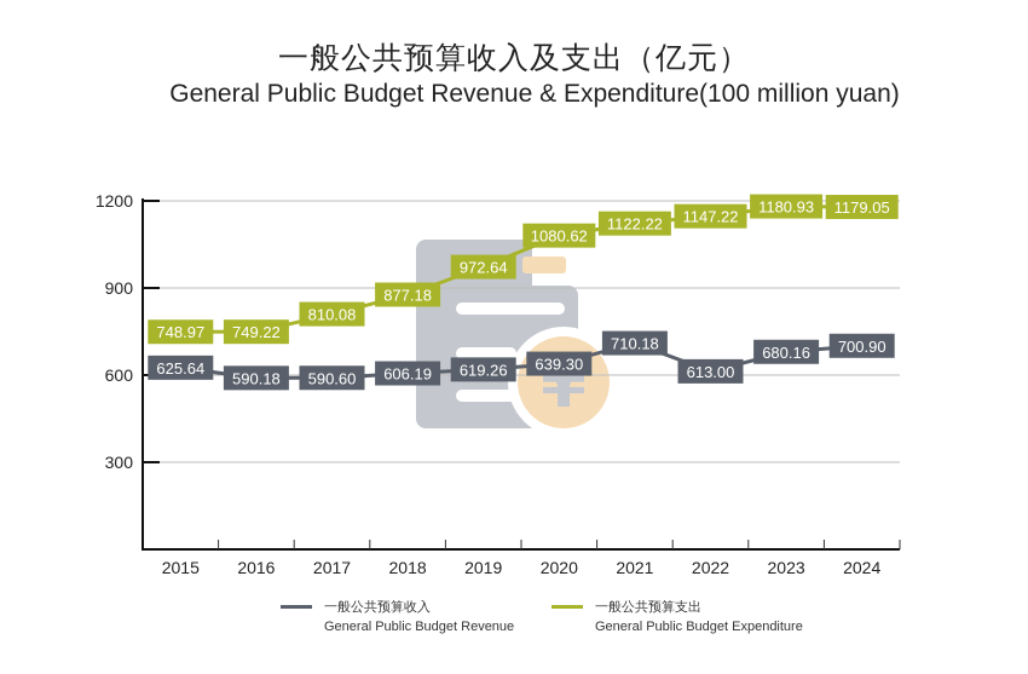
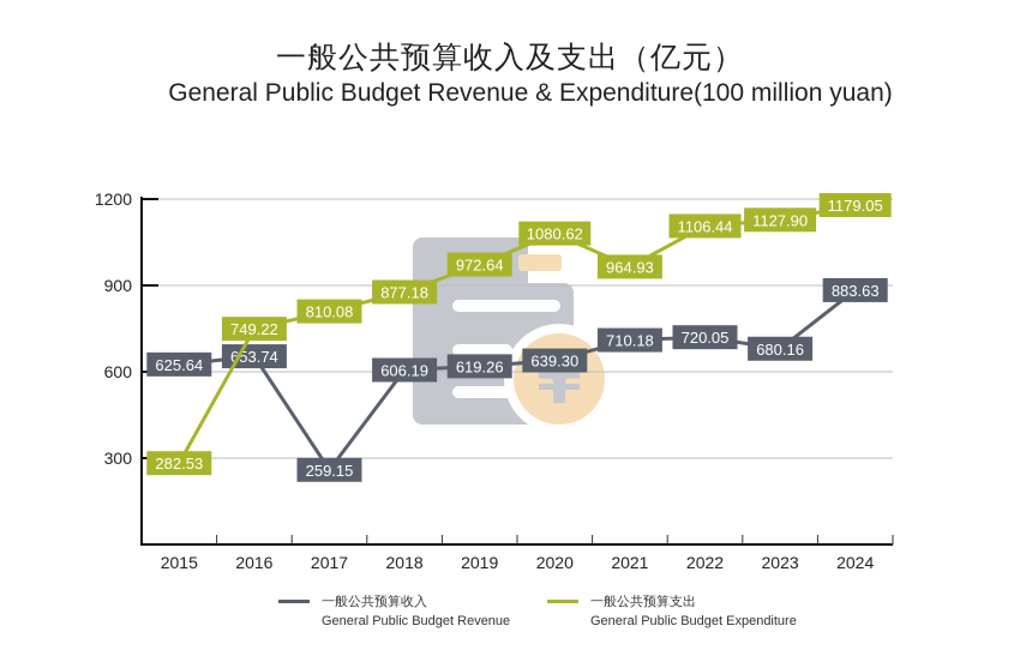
一般公共预算支出 General Public Budget Expenditure/2015: 748.97 -> 282.53
一般公共预算收入 General Public Budget Revenue/2016: 590.18 -> 653.74
一般公共预算收入 General Public Budget Revenue/2017: 590.60 -> 259.15
一般公共预算支出 General Public Budget Expenditure/2021: 1122.22 -> 964.93
一般公共预算收入 General Public Budget Revenue/2022: 613.00 -> 720.05
一般公共预算支出 General Public Budget Expenditure/2022: 1147.22 -> 1106.44
一般公共预算支出 General Public Budget Expenditure/2023: 1180.93 -> 1127.90
一般公共预算收入 General Public Budget Revenue/2024: 700.90 -> 883.63
